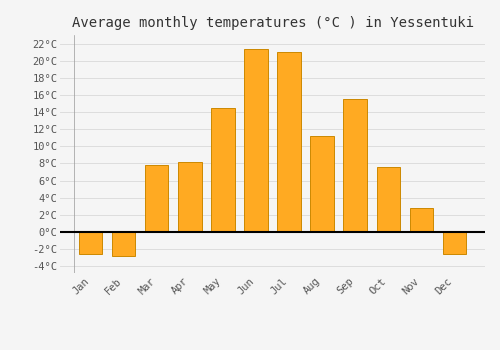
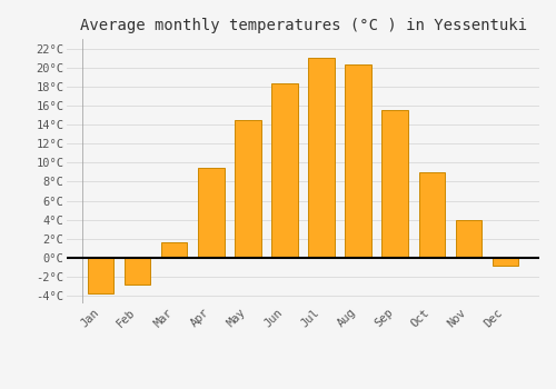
Jan: -2.6°C -> -3.7°C
Mar: 7.8°C -> 1.6°C
Apr: 8.2°C -> 9.4°C
Jun: 21.4°C -> 18.3°C
Aug: 11.2°C -> 20.3°C
Oct: 7.6°C -> 9.0°C
Nov: 2.8°C -> 4.0°C
Dec: -2.6°C -> -0.8°C
